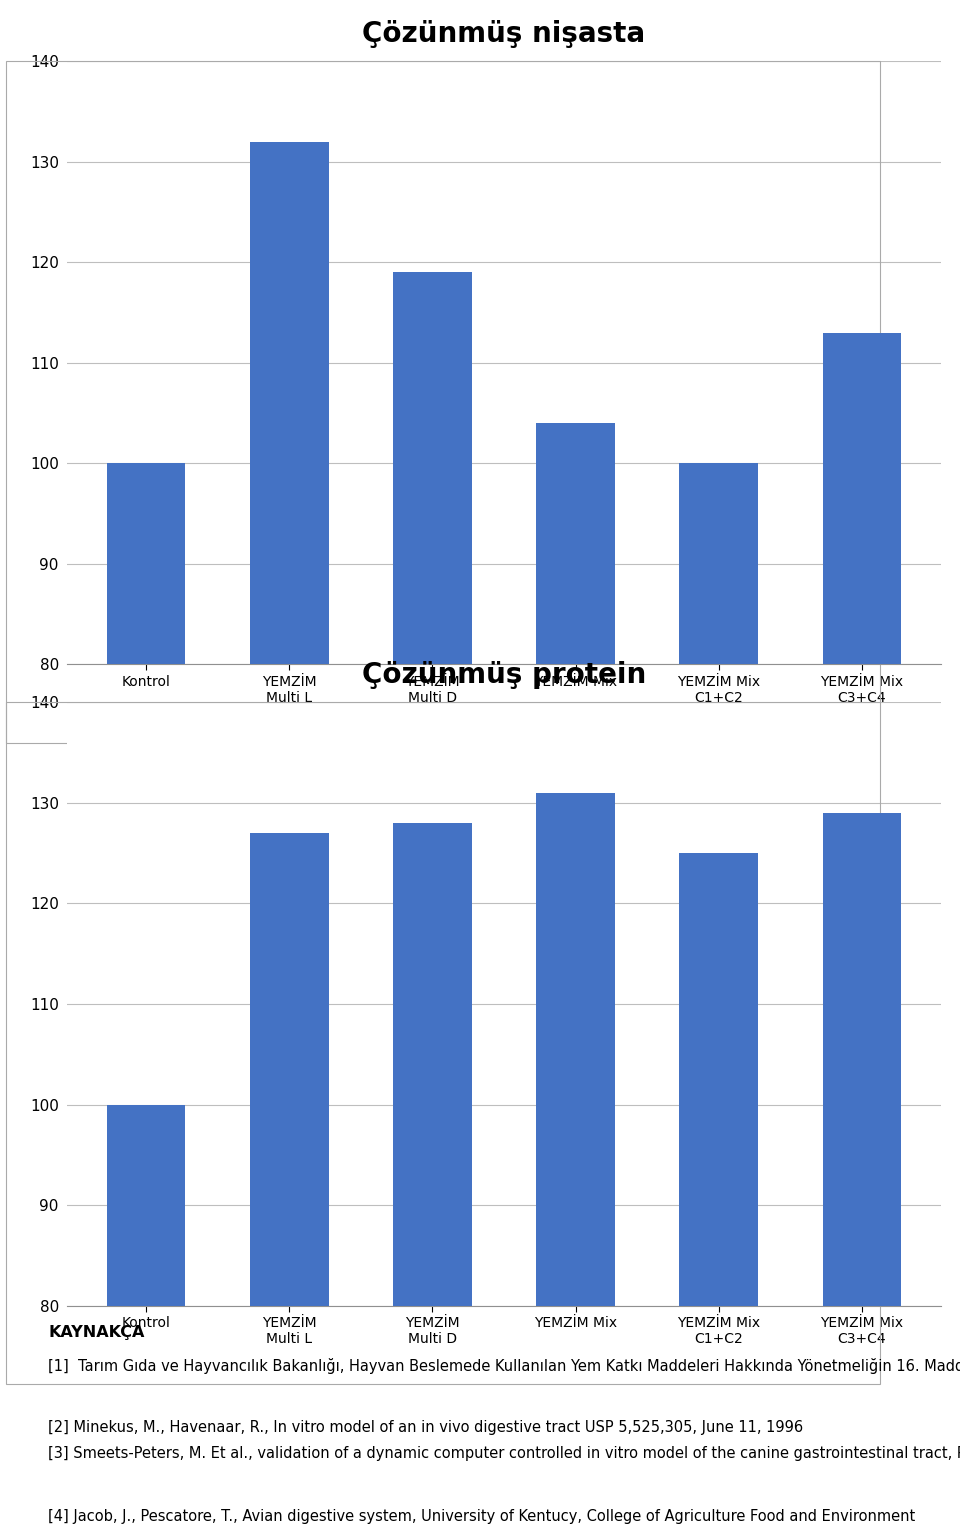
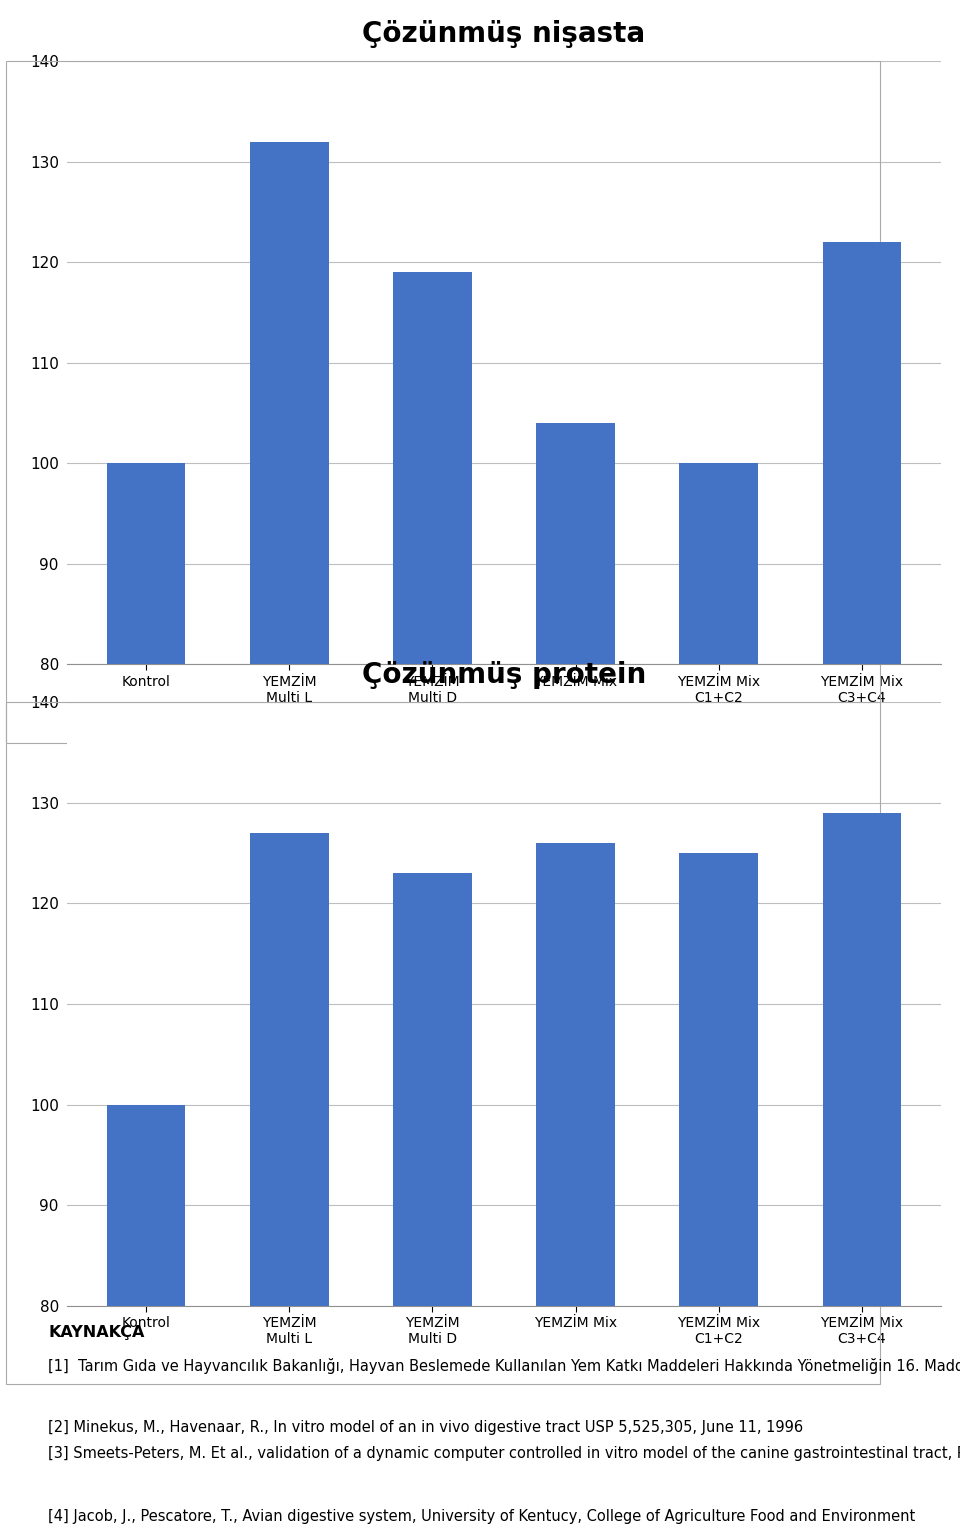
Çözünmüş nişasta/YEMZİM Mix C3+C4: 113 -> 122
Çözünmüş protein/YEMZİM Multi D: 128 -> 123
Çözünmüş protein/YEMZİM Mix: 131 -> 126
